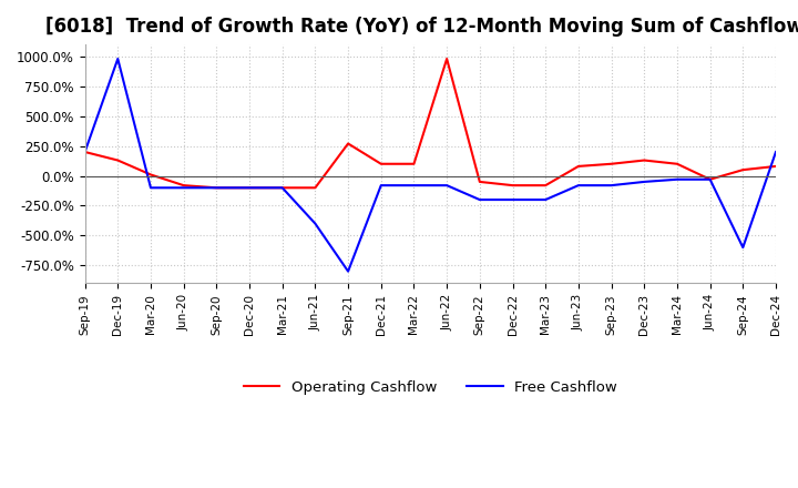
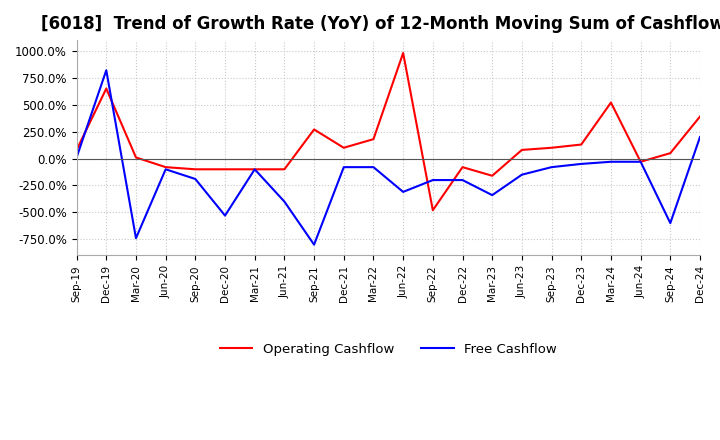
Operating Cashflow/Sep-19: 200% -> 80%
Free Cashflow/Sep-19: 200% -> 10%
Operating Cashflow/Dec-19: 130% -> 650%
Free Cashflow/Dec-19: 980% -> 820%
Free Cashflow/Mar-20: -100% -> -740%
Free Cashflow/Sep-20: -100% -> -190%
Free Cashflow/Dec-20: -100% -> -530%
Operating Cashflow/Mar-22: 100% -> 180%
Free Cashflow/Jun-22: -80% -> -310%
Operating Cashflow/Sep-22: -50% -> -480%
Operating Cashflow/Mar-23: -80% -> -160%
Free Cashflow/Mar-23: -200% -> -340%
Free Cashflow/Jun-23: -80% -> -150%
Operating Cashflow/Mar-24: 100% -> 520%
Operating Cashflow/Dec-24: 80% -> 390%
